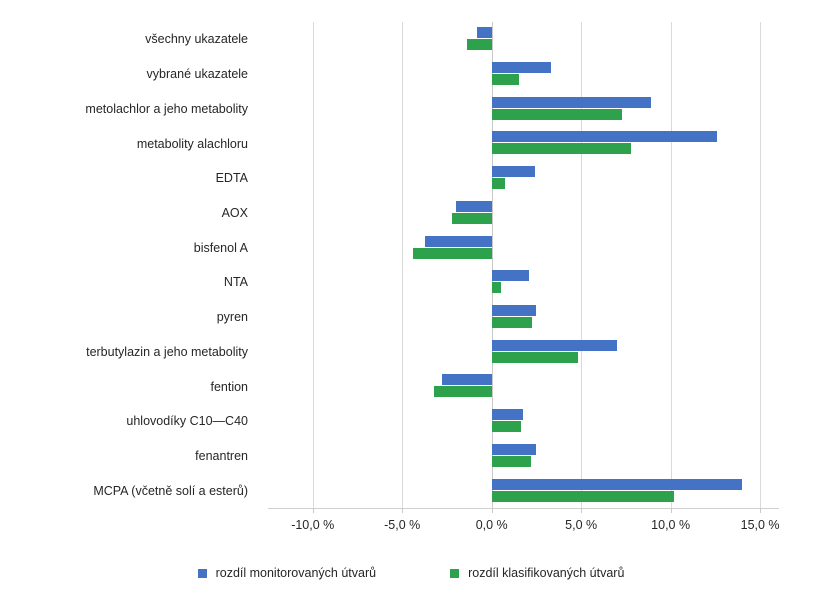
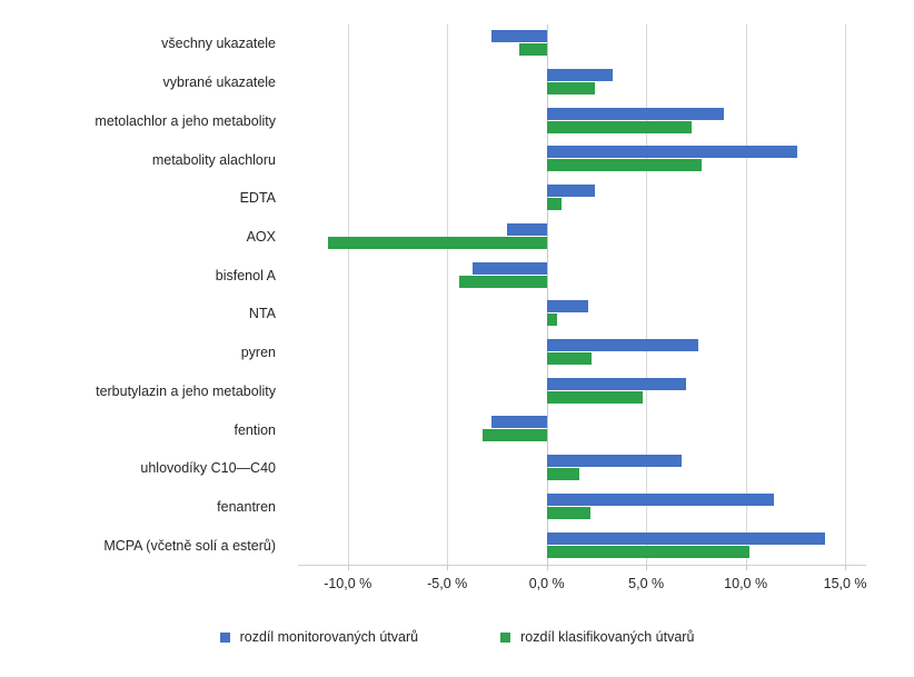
rozdíl monitorovaných útvarů/všechny ukazatele: -0,8% -> -2,8%
rozdíl klasifikovaných útvarů/vybrané ukazatele: 1,5% -> 2,4%
rozdíl klasifikovaných útvarů/AOX: -2,2% -> -11,0%
rozdíl monitorovaných útvarů/pyren: 2,5% -> 7,6%
rozdíl monitorovaných útvarů/uhlovodíky C10—C40: 1,8% -> 6,8%
rozdíl monitorovaných útvarů/fenantren: 2,5% -> 11,4%
